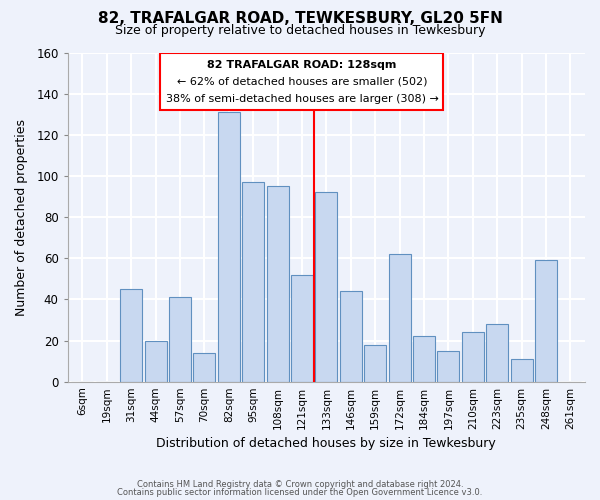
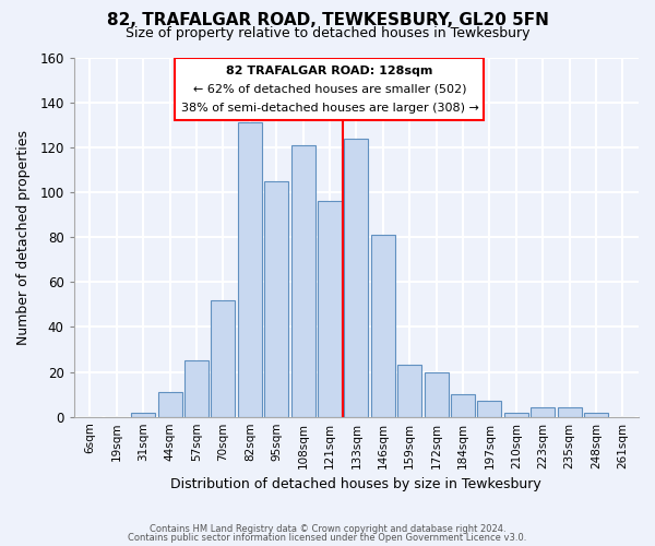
31sqm: 45 -> 2
44sqm: 20 -> 11
57sqm: 41 -> 25
70sqm: 14 -> 52
95sqm: 97 -> 105
108sqm: 95 -> 121
121sqm: 52 -> 96
133sqm: 92 -> 124
146sqm: 44 -> 81
159sqm: 18 -> 23
172sqm: 62 -> 20
184sqm: 22 -> 10
197sqm: 15 -> 7
210sqm: 24 -> 2
223sqm: 28 -> 4
235sqm: 11 -> 4
248sqm: 59 -> 2
